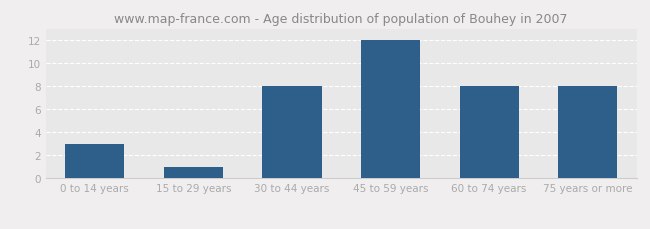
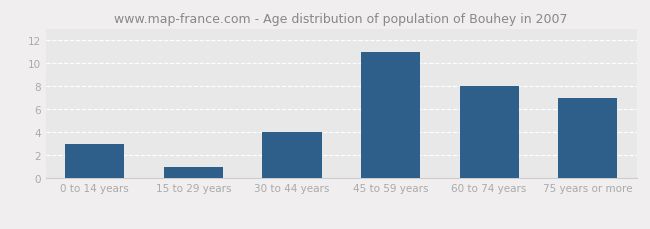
30 to 44 years: 8 -> 4
45 to 59 years: 12 -> 11
75 years or more: 8 -> 7
